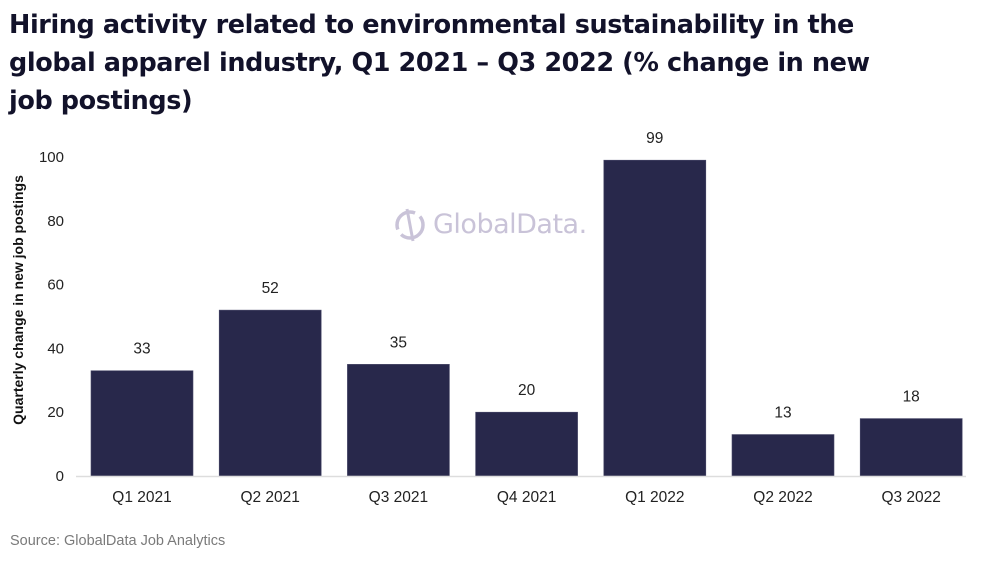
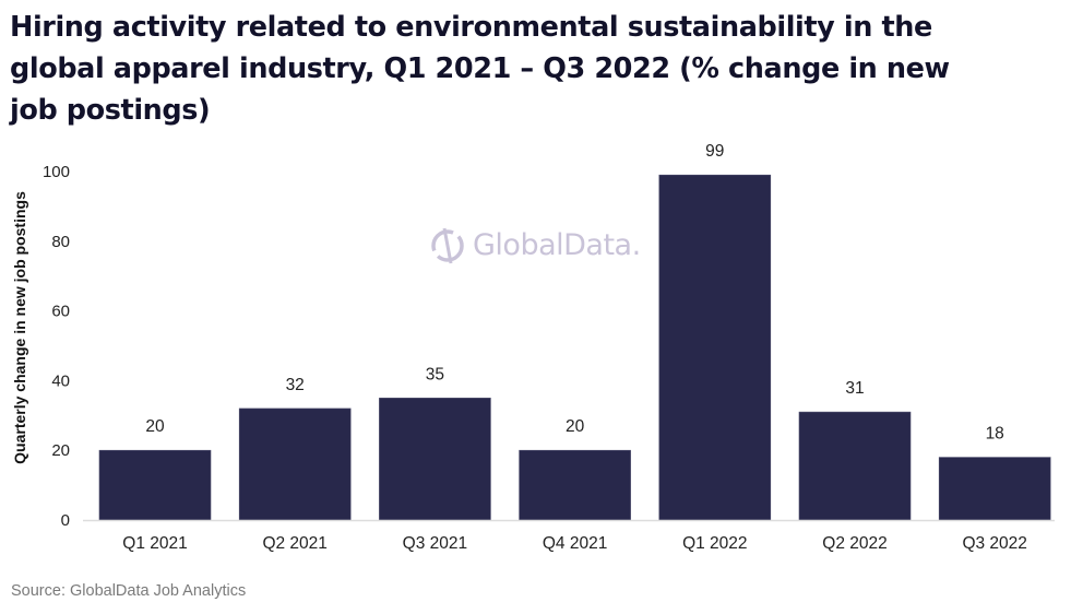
Q1 2021: 33 -> 20
Q2 2021: 52 -> 32
Q2 2022: 13 -> 31
